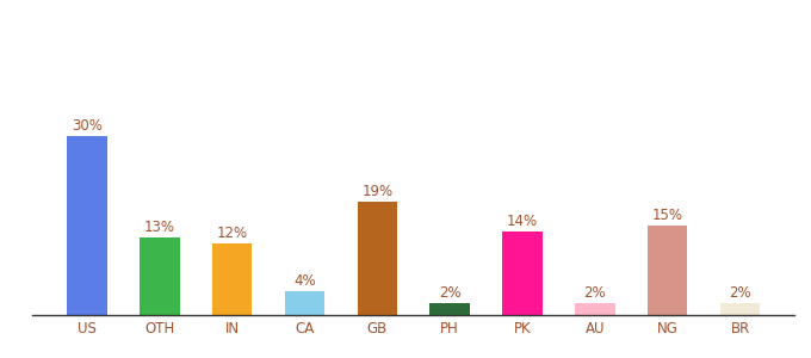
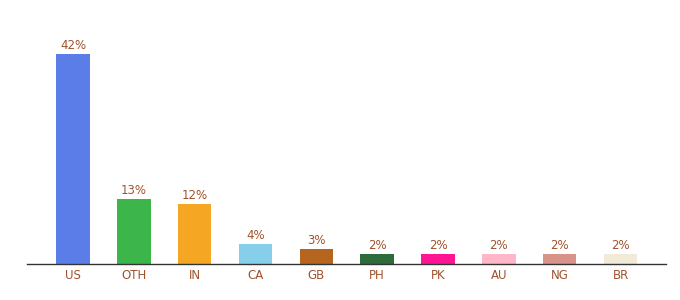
US: 30% -> 42%
GB: 19% -> 3%
PK: 14% -> 2%
NG: 15% -> 2%
